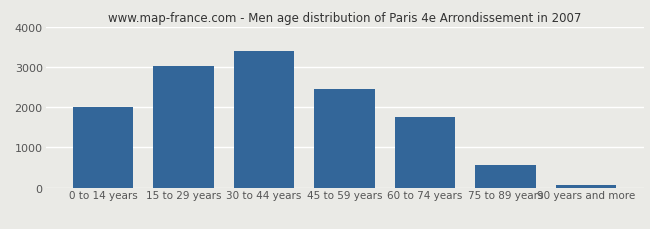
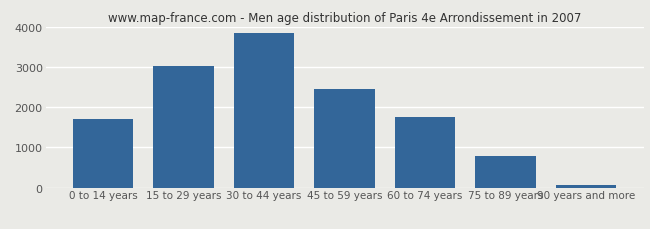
0 to 14 years: 2000 -> 1700
30 to 44 years: 3400 -> 3850
75 to 89 years: 550 -> 780
